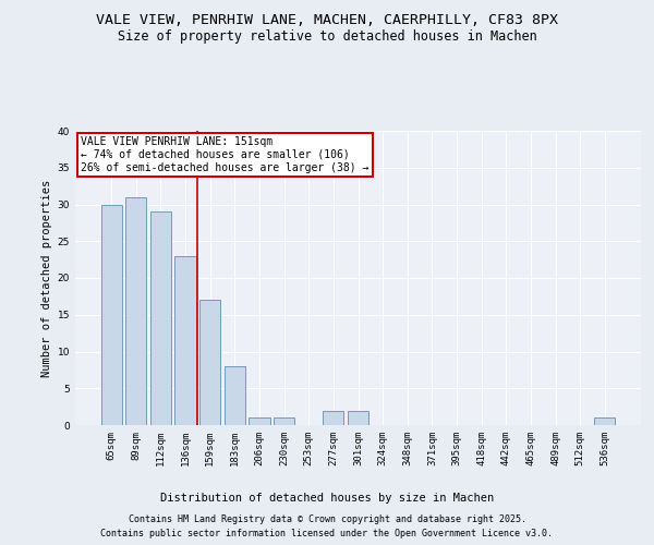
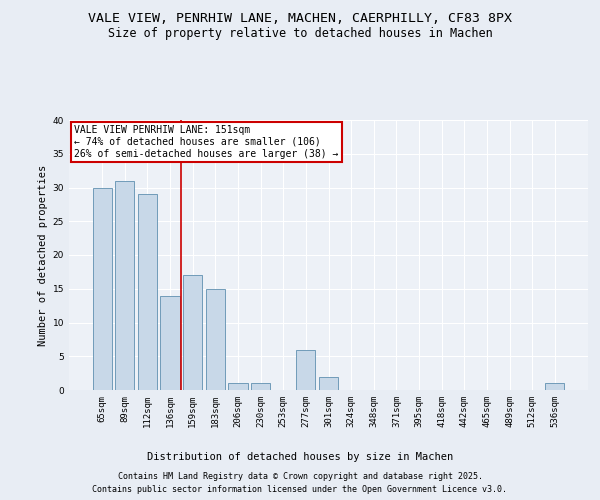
136sqm: 23 -> 14
183sqm: 8 -> 15
277sqm: 2 -> 6
